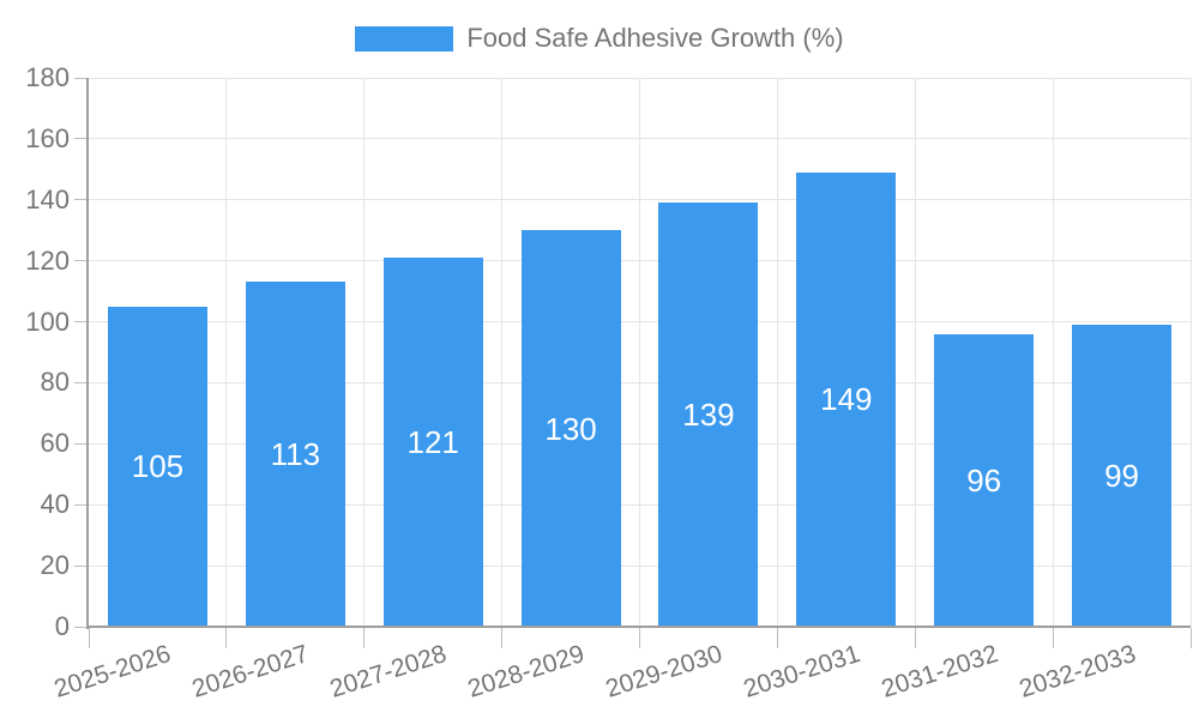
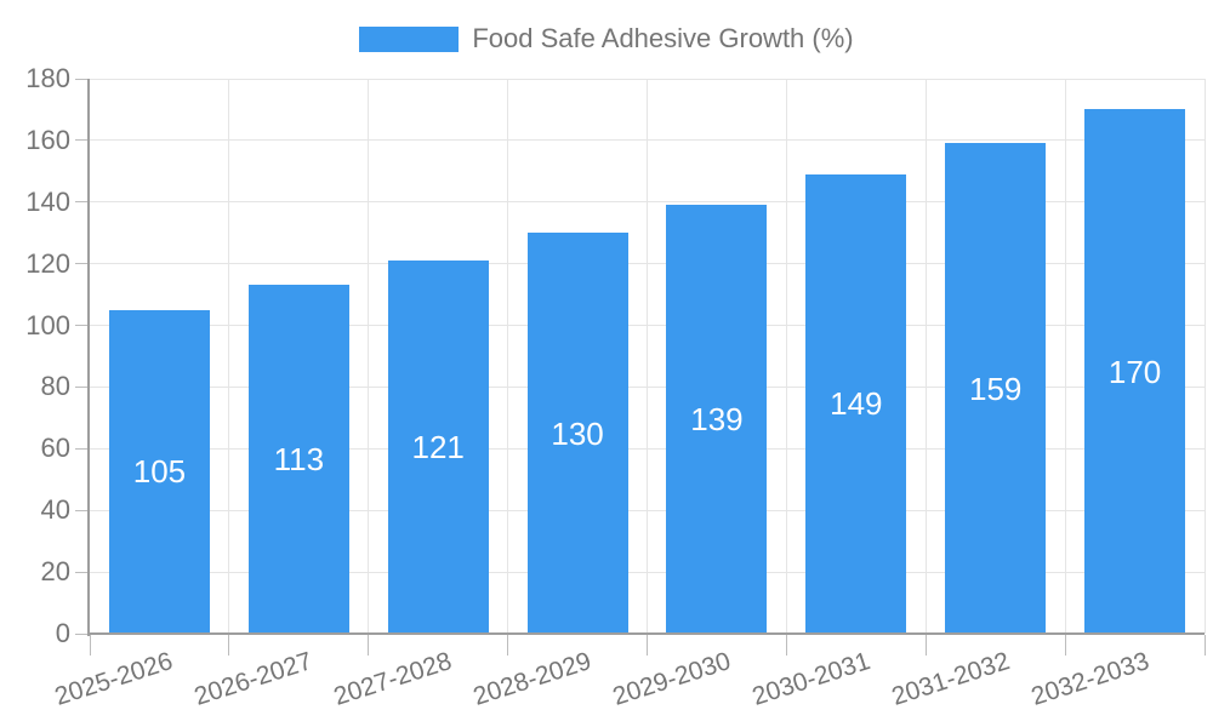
2031-2032: 96 -> 159
2032-2033: 99 -> 170
